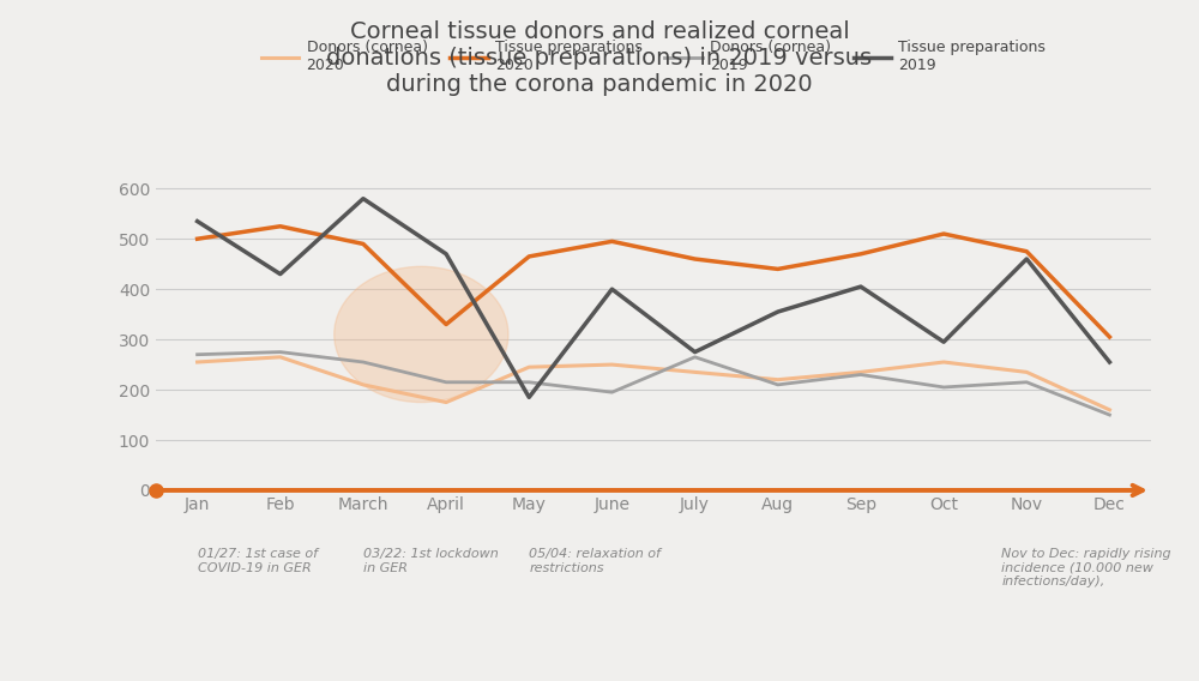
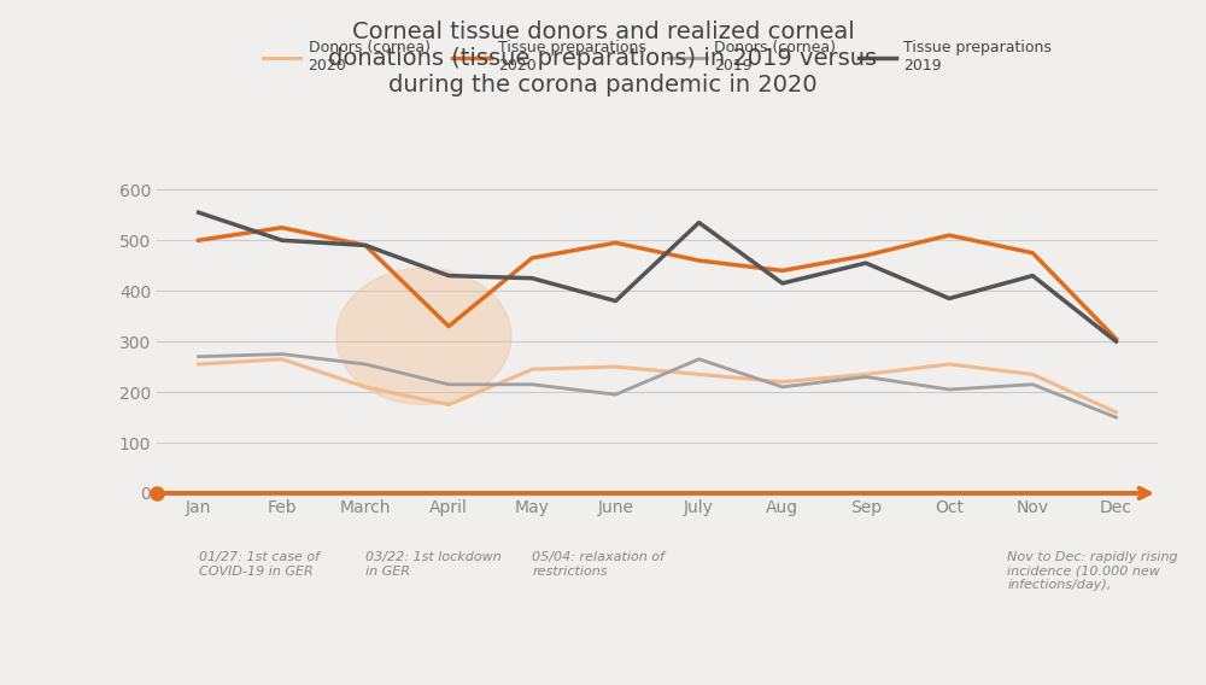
Tissue preparations 2019/Jan: 535 -> 555
Tissue preparations 2019/Feb: 430 -> 500
Tissue preparations 2019/March: 580 -> 490
Tissue preparations 2019/April: 470 -> 430
Tissue preparations 2019/May: 185 -> 425
Tissue preparations 2019/June: 400 -> 380
Tissue preparations 2019/July: 275 -> 535
Tissue preparations 2019/Aug: 355 -> 415
Tissue preparations 2019/Sep: 405 -> 455
Tissue preparations 2019/Oct: 295 -> 385
Tissue preparations 2019/Nov: 460 -> 430
Tissue preparations 2019/Dec: 255 -> 300
